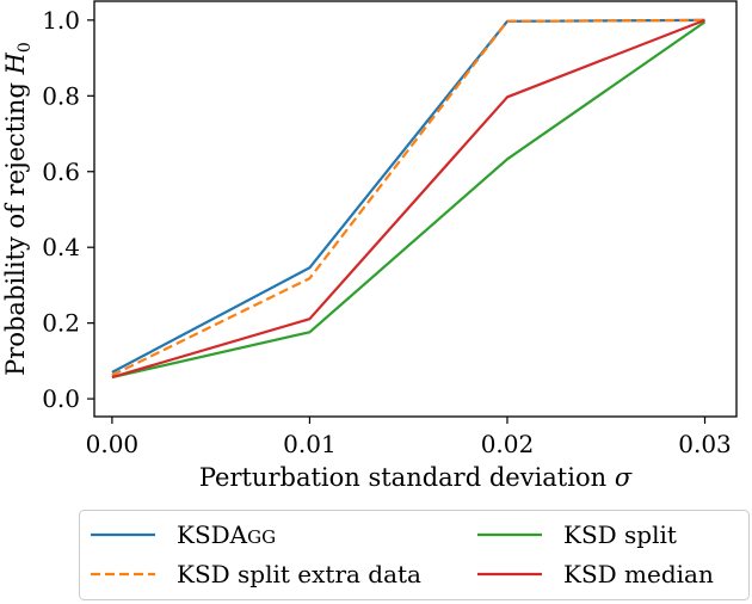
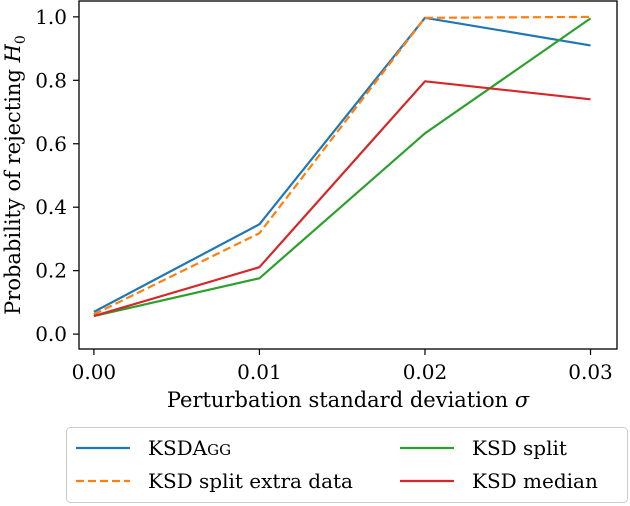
KSDAGG/0.03: 1.00 -> 0.91
KSD median/0.03: 1.00 -> 0.74
